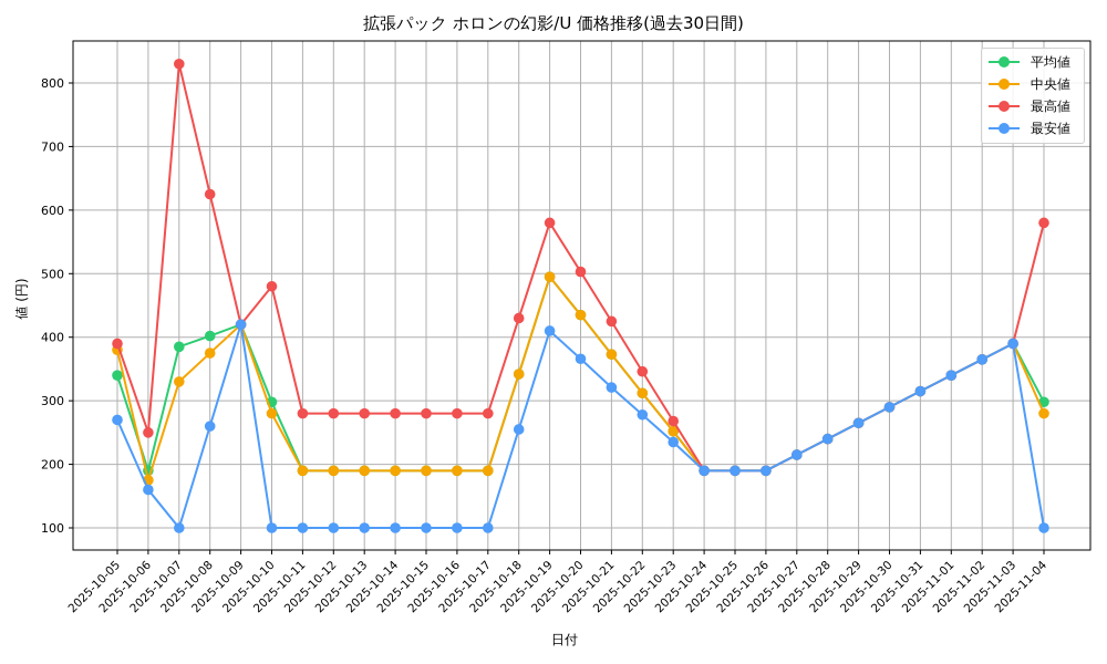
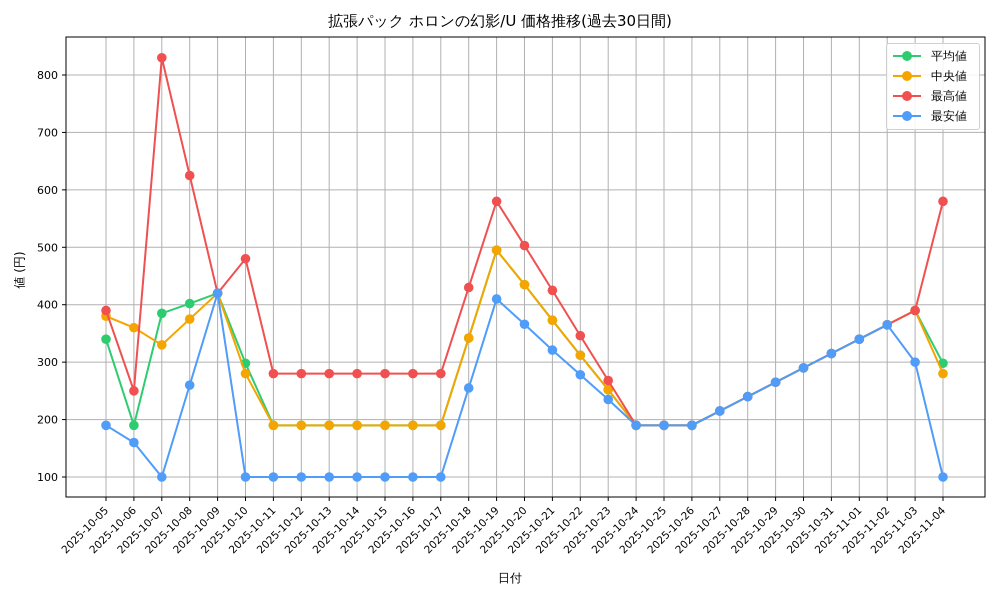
最安値/2025-10-05: 270 -> 190
中央値/2025-10-06: 180 -> 360
最安値/2025-11-03: 390 -> 300
